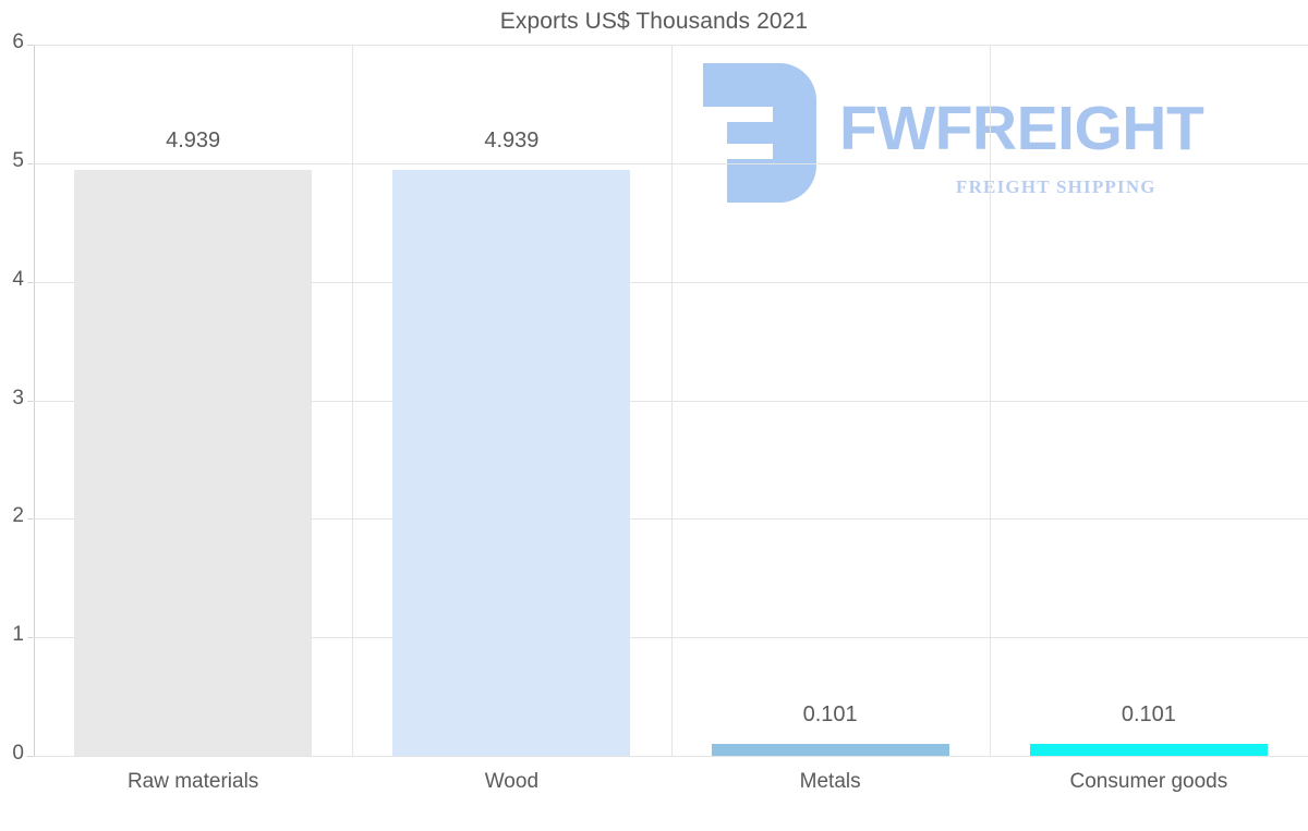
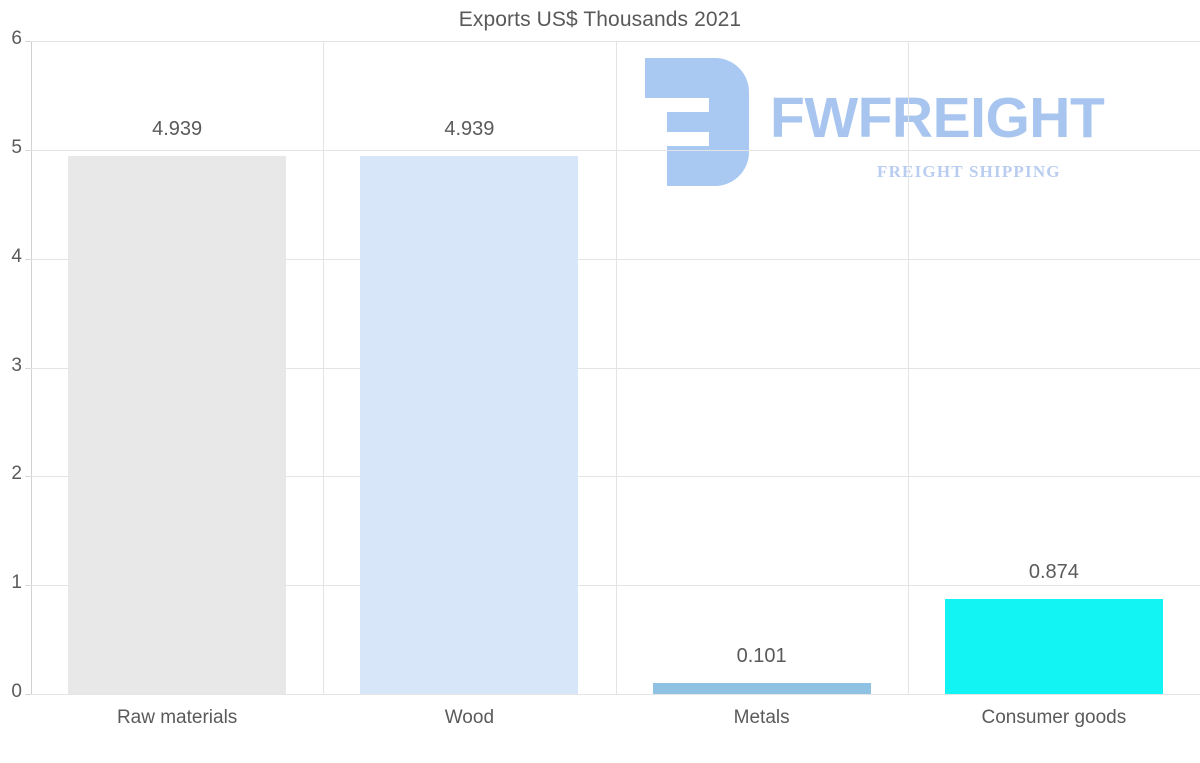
Consumer goods: 0.101 -> 0.874
